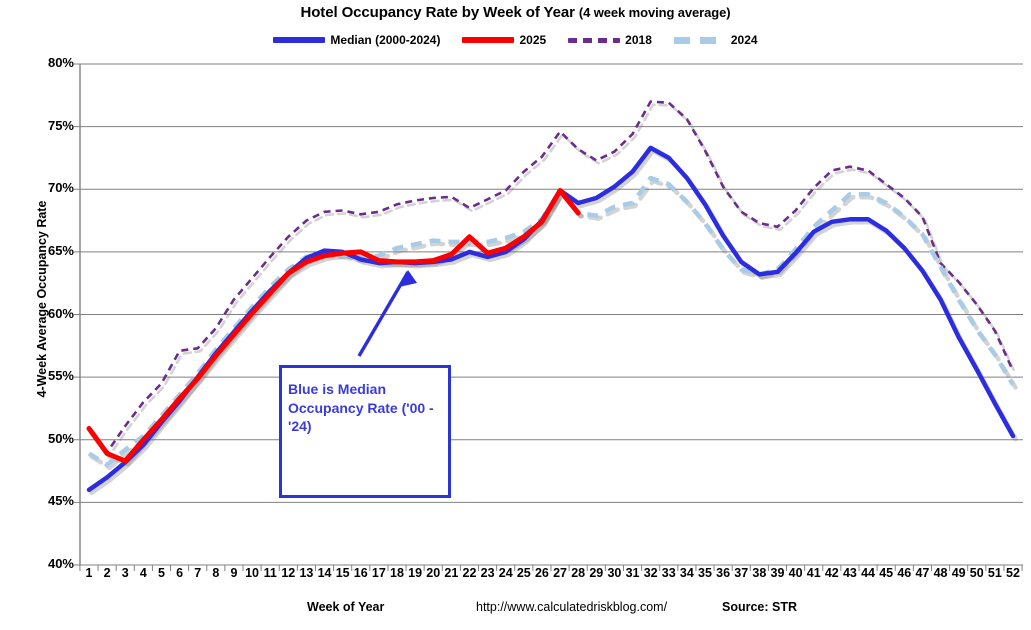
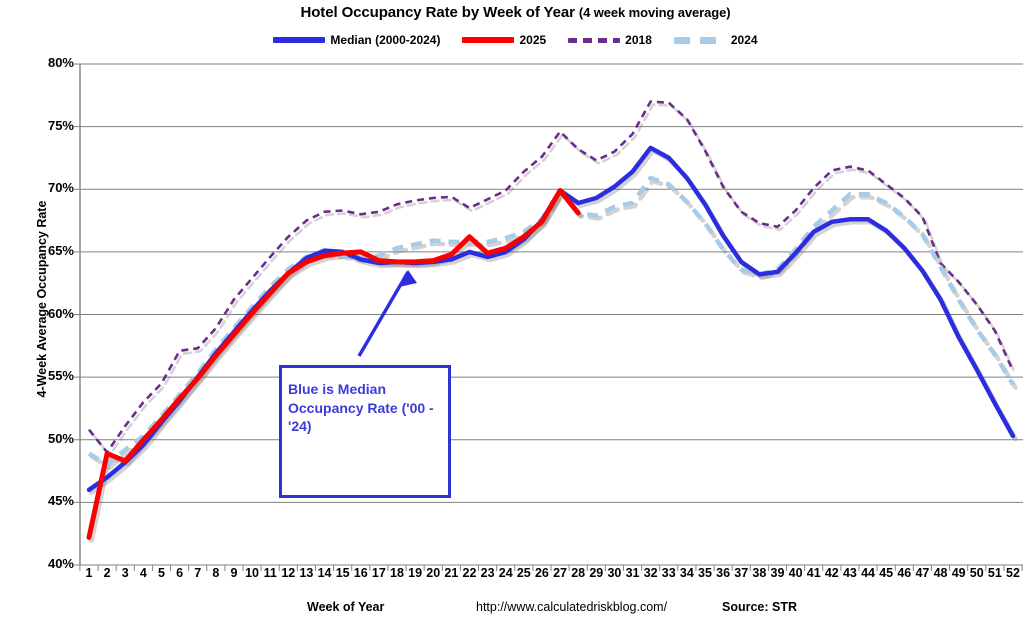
2025/1: 50.9% -> 42.2%
